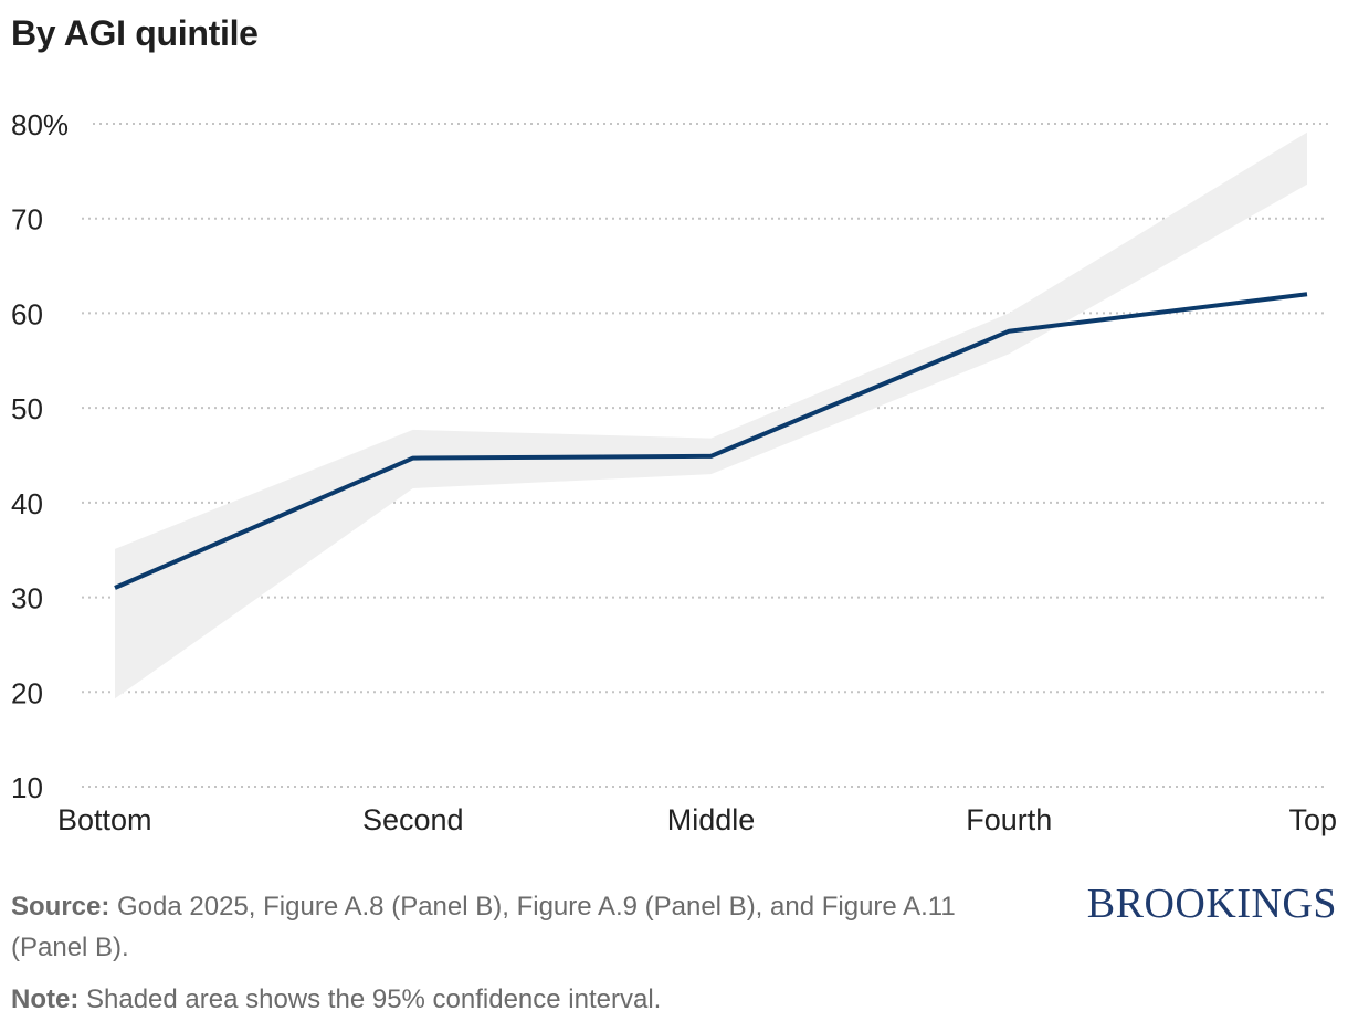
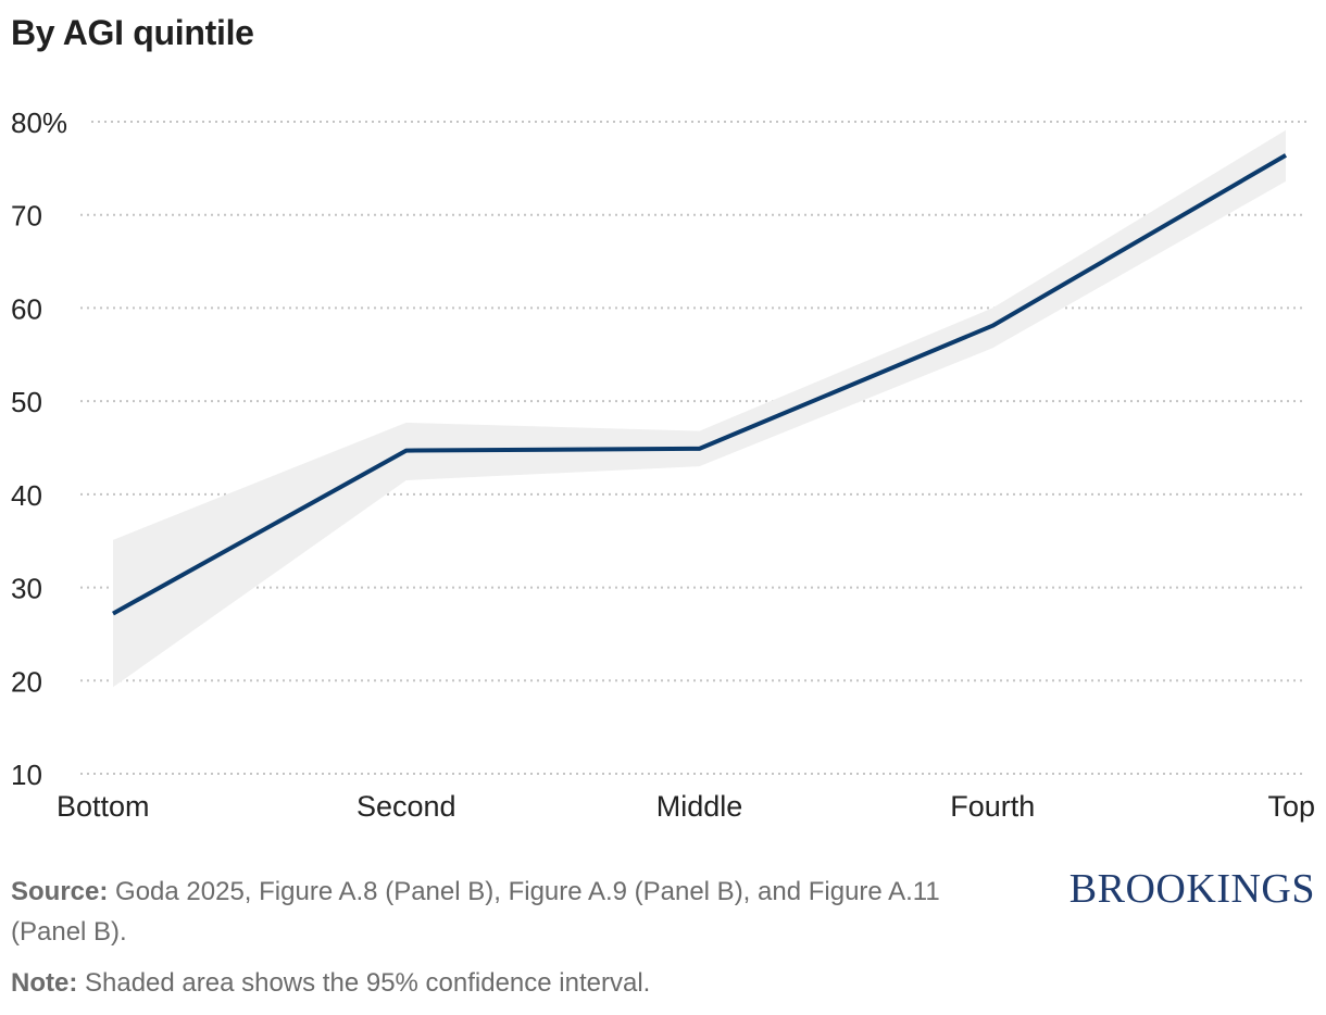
Bottom: 31% -> 27%
Top: 62% -> 76%
